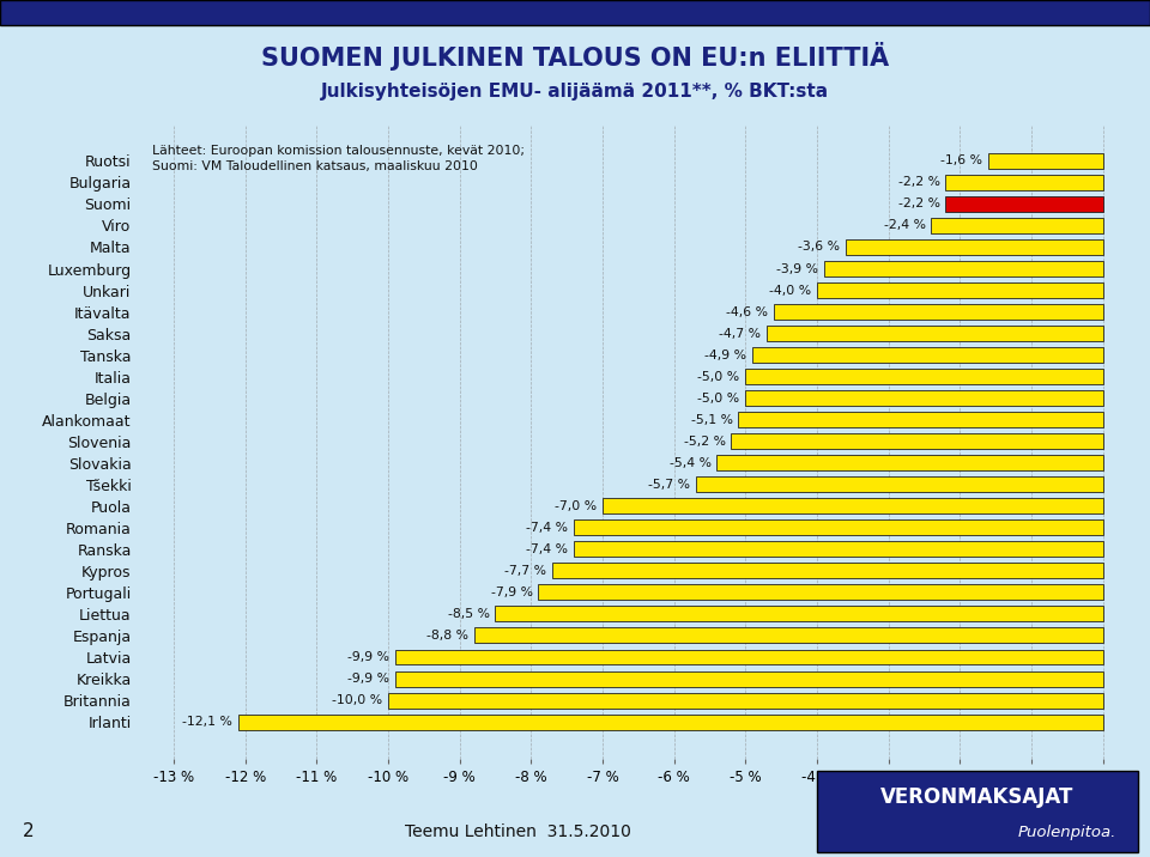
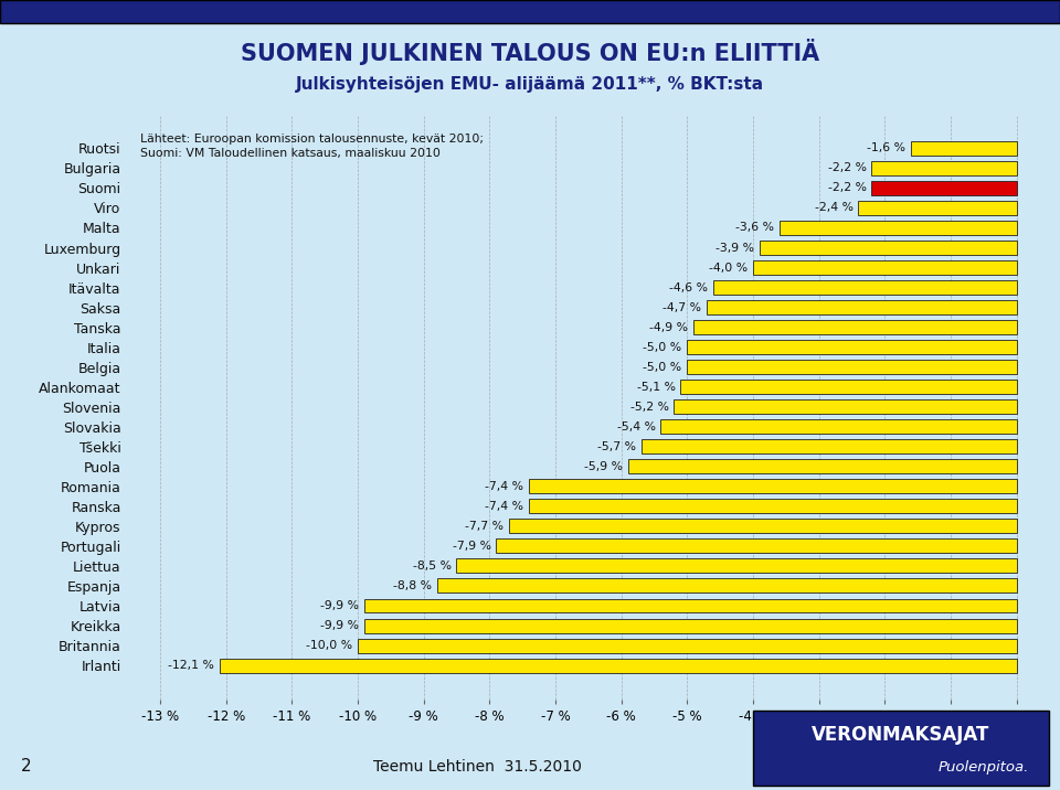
Puola: -7,0 -> -5,9
